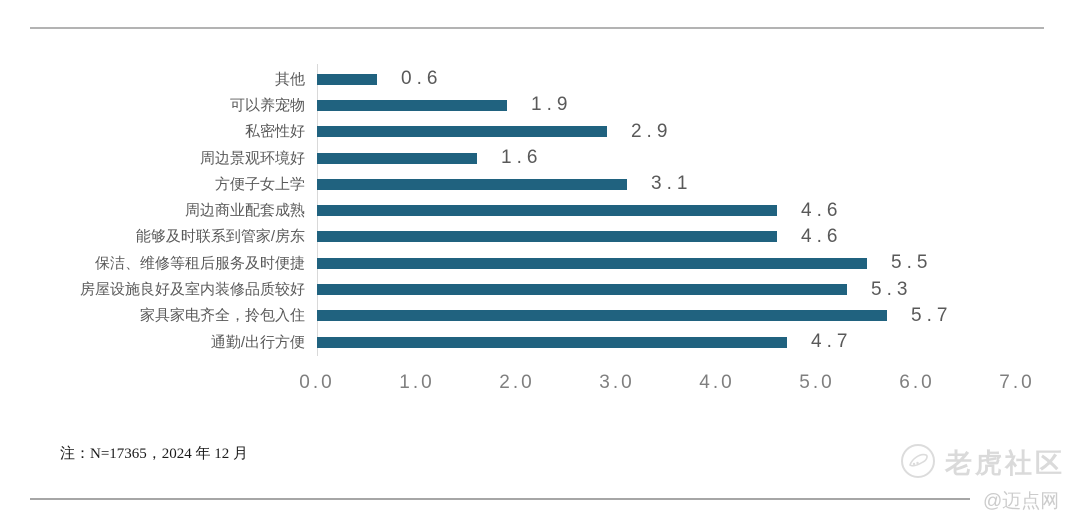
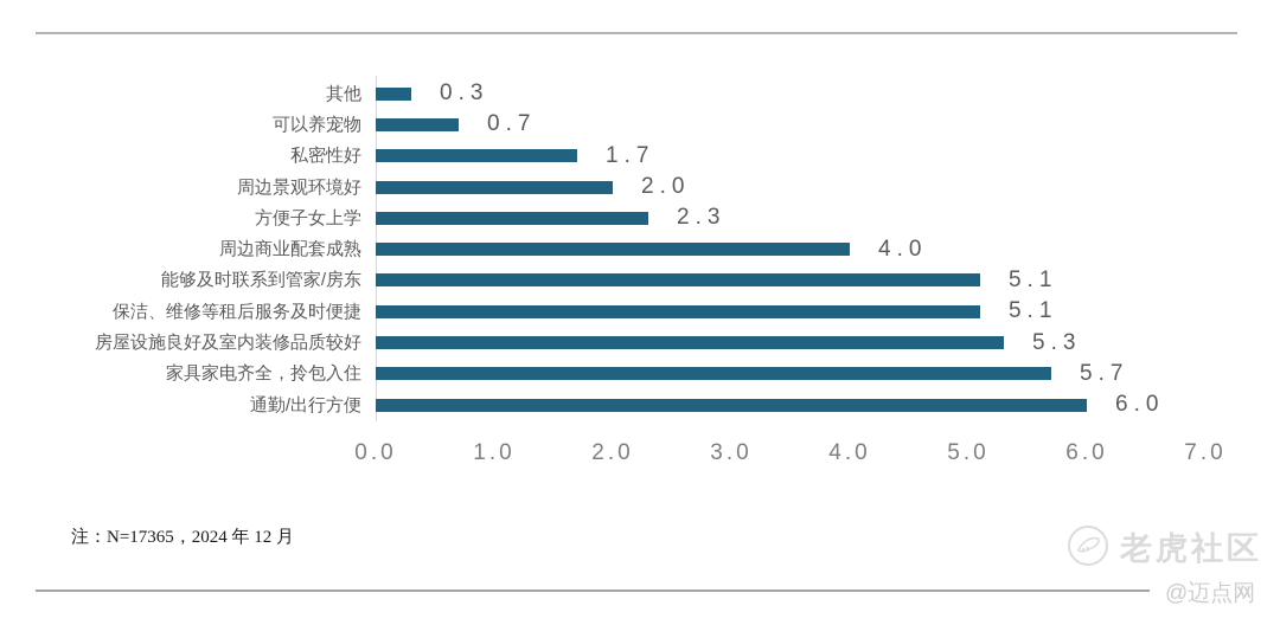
其他: 0.6 -> 0.3
可以养宠物: 1.9 -> 0.7
私密性好: 2.9 -> 1.7
周边景观环境好: 1.6 -> 2.0
方便子女上学: 3.1 -> 2.3
周边商业配套成熟: 4.6 -> 4.0
能够及时联系到管家/房东: 4.6 -> 5.1
保洁、维修等租后服务及时便捷: 5.5 -> 5.1
通勤/出行方便: 4.7 -> 6.0
